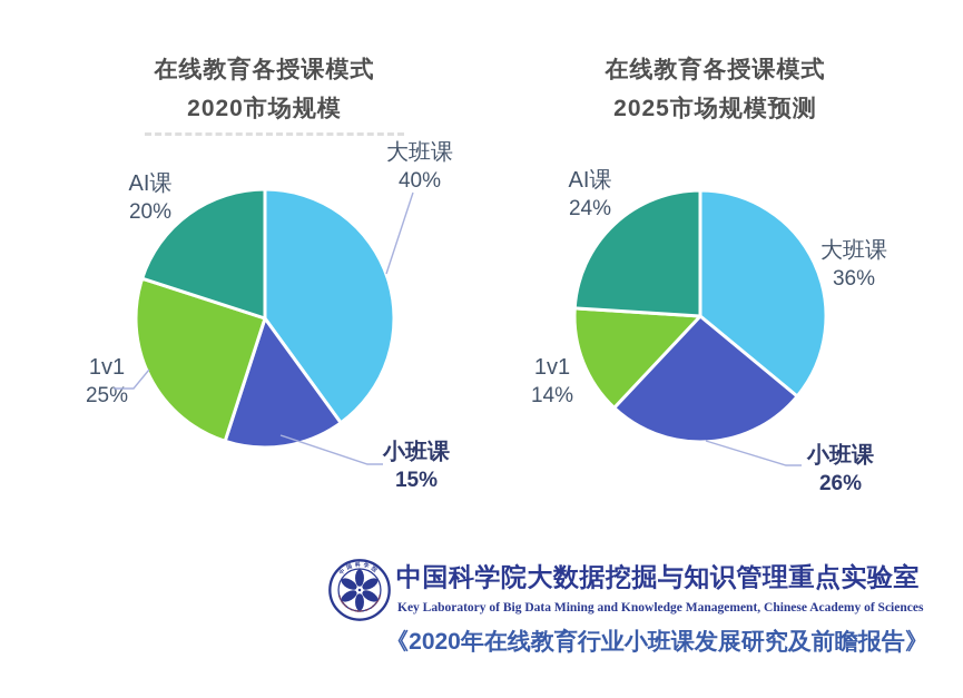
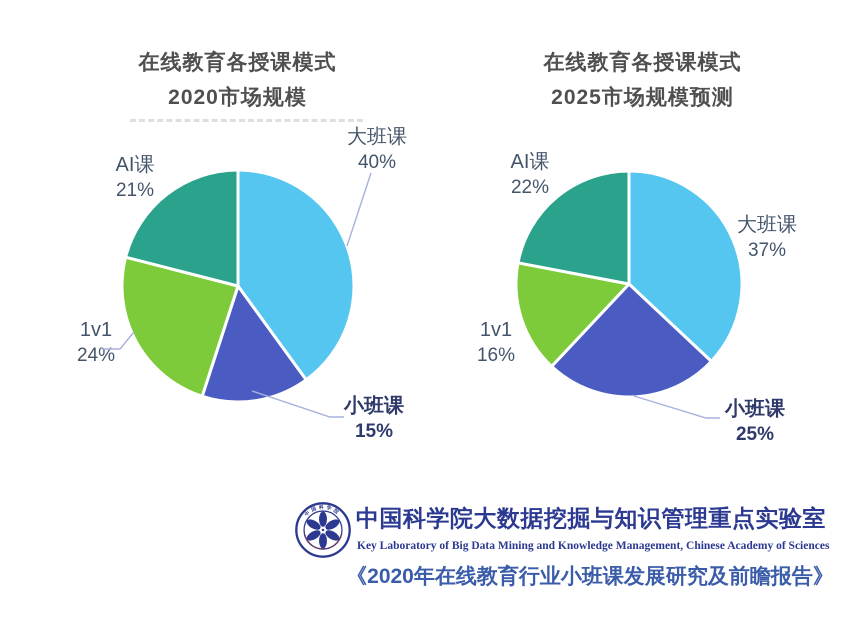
在线教育各授课模式 2020市场规模/1v1: 25% -> 24%
在线教育各授课模式 2020市场规模/AI课: 20% -> 21%
在线教育各授课模式 2025市场规模预测/大班课: 36% -> 37%
在线教育各授课模式 2025市场规模预测/小班课: 26% -> 25%
在线教育各授课模式 2025市场规模预测/1v1: 14% -> 16%
在线教育各授课模式 2025市场规模预测/AI课: 24% -> 22%
